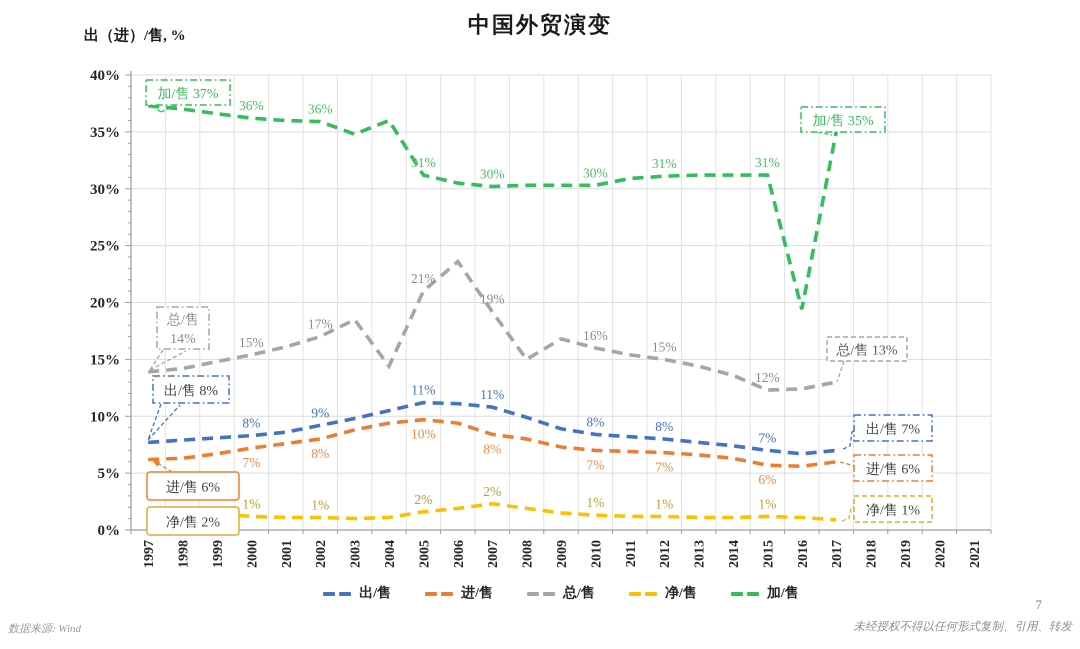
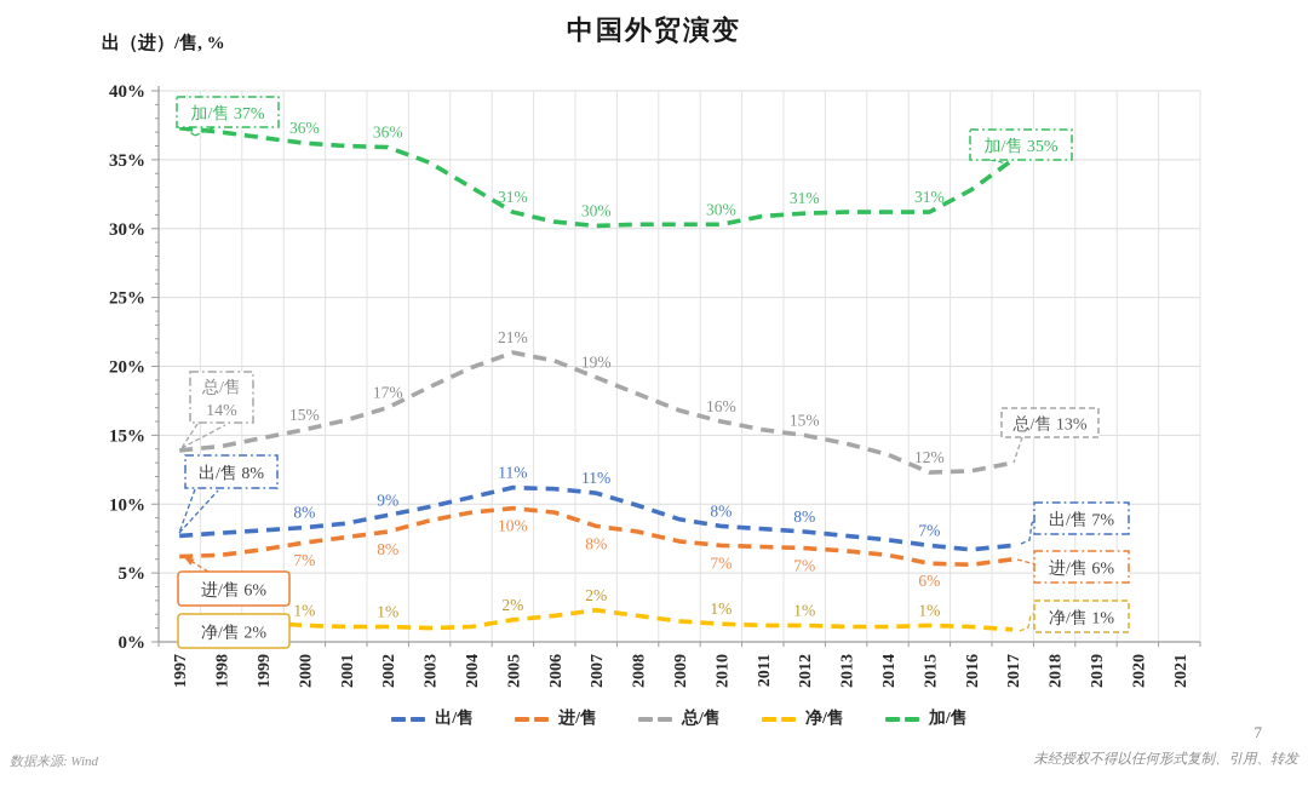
总/售/2004: 14.4% -> 19.9%
加/售/2004: 36.0% -> 33.0%
总/售/2006: 23.6% -> 20.4%
总/售/2008: 15.0% -> 18.0%
加/售/2016: 19.4% -> 32.8%
